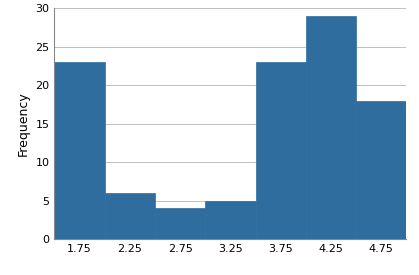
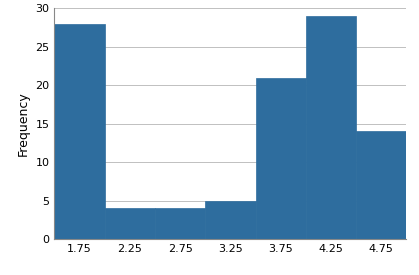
1.75: 23 -> 28
2.25: 6 -> 4
3.75: 23 -> 21
4.75: 18 -> 14
